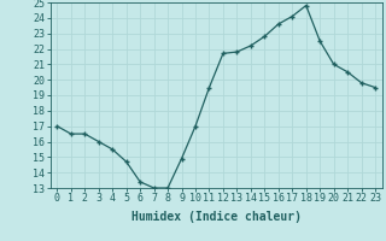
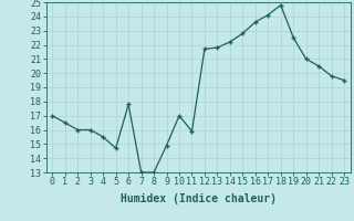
2: 16.5 -> 16.0
6: 13.4 -> 17.8
11: 19.5 -> 15.9
